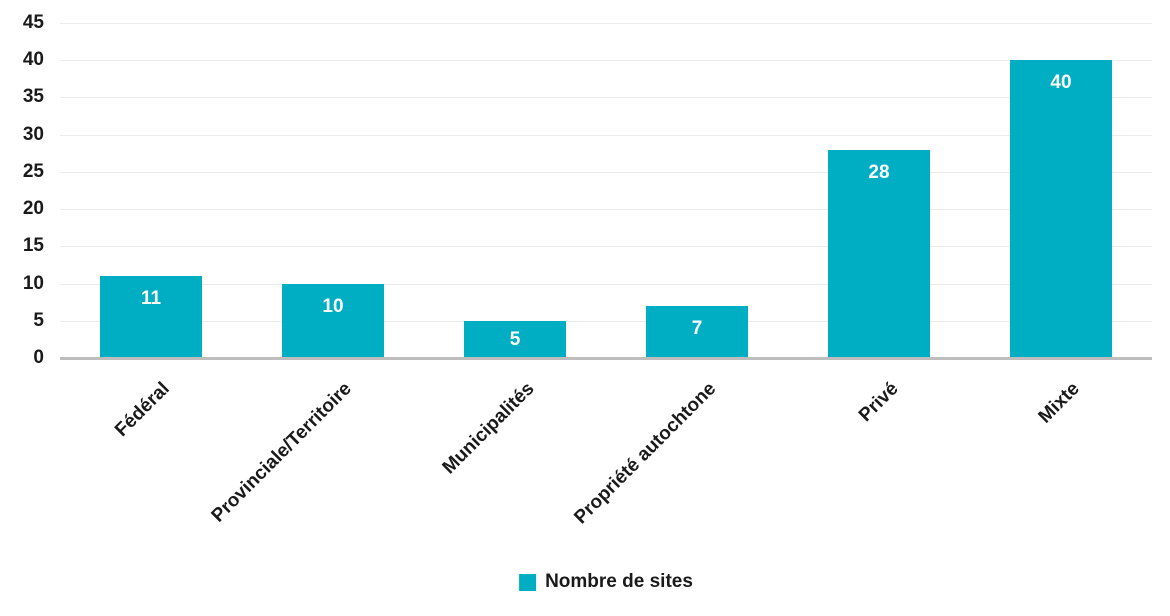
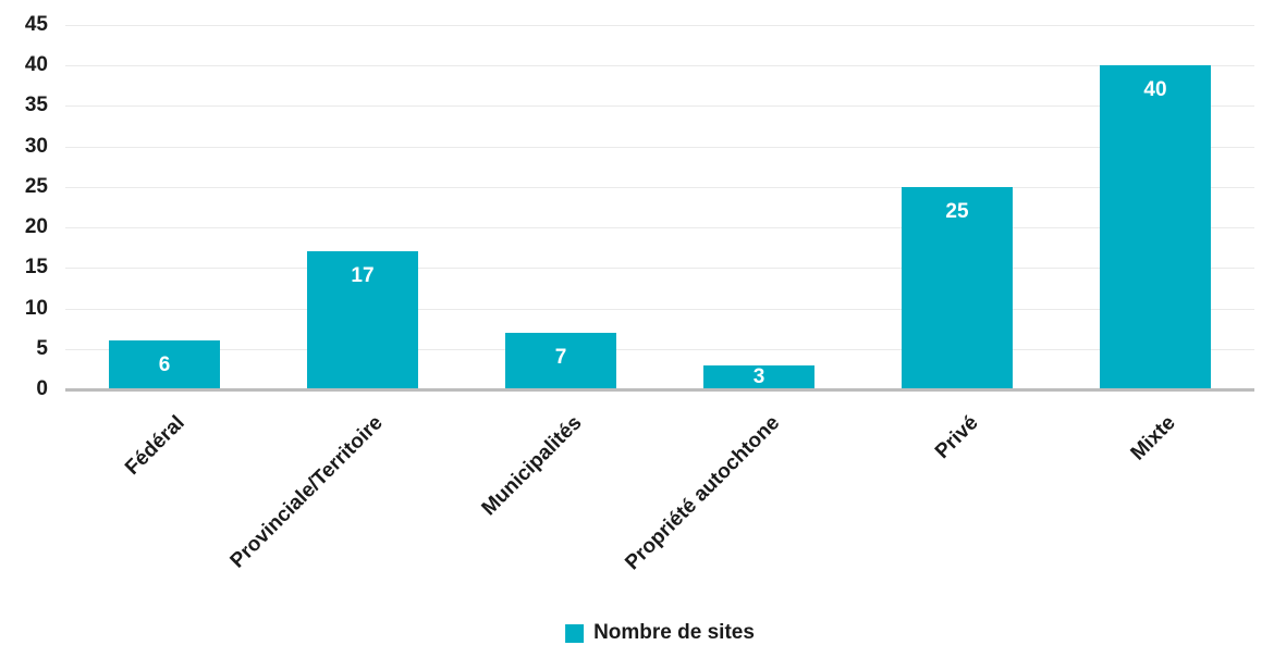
Fédéral: 11 -> 6
Provinciale/Territoire: 10 -> 17
Municipalités: 5 -> 7
Propriété autochtone: 7 -> 3
Privé: 28 -> 25
